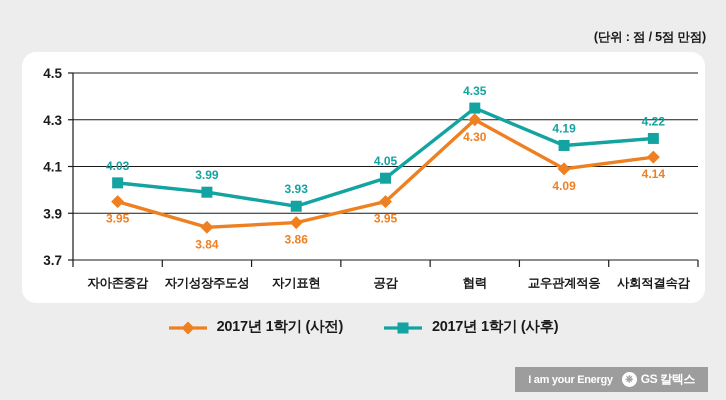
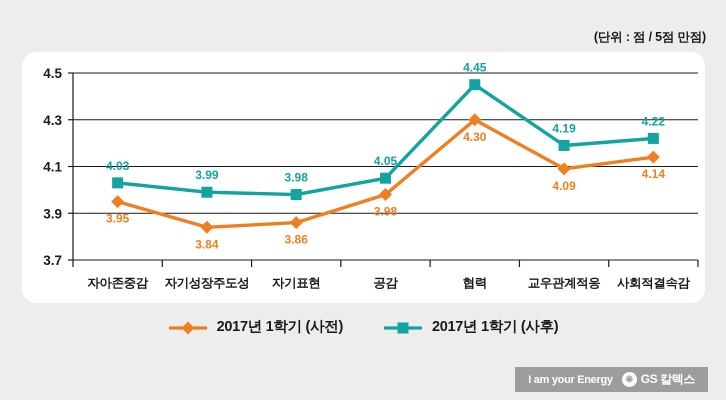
2017년 1학기 (사후)/자기표현: 3.93 -> 3.98
2017년 1학기 (사전)/공감: 3.95 -> 3.98
2017년 1학기 (사후)/협력: 4.35 -> 4.45
